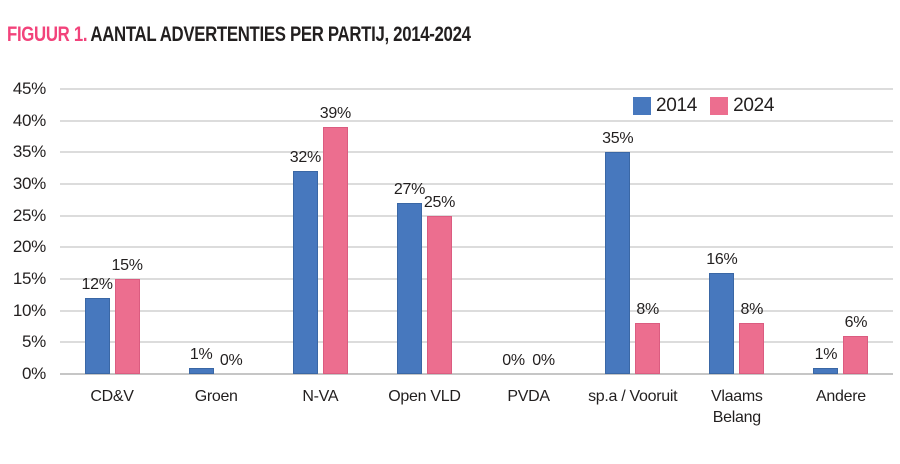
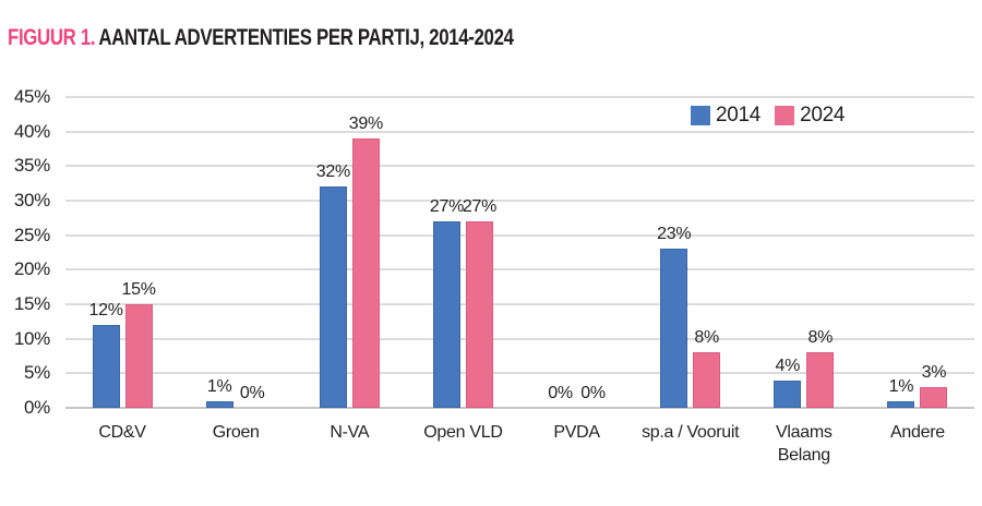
2024/Open VLD: 25% -> 27%
2014/sp.a / Vooruit: 35% -> 23%
2014/Vlaams Belang: 16% -> 4%
2024/Andere: 6% -> 3%
